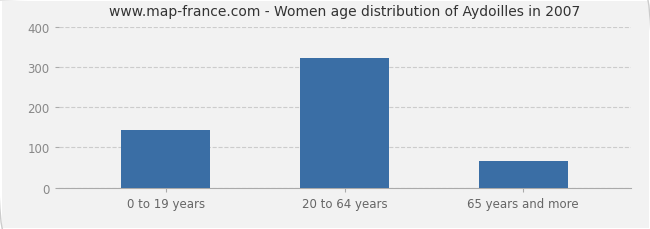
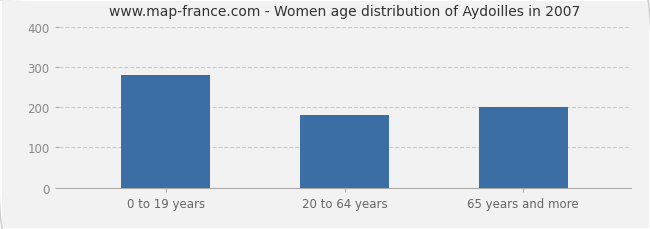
0 to 19 years: 142 -> 280
20 to 64 years: 323 -> 180
65 years and more: 65 -> 200
